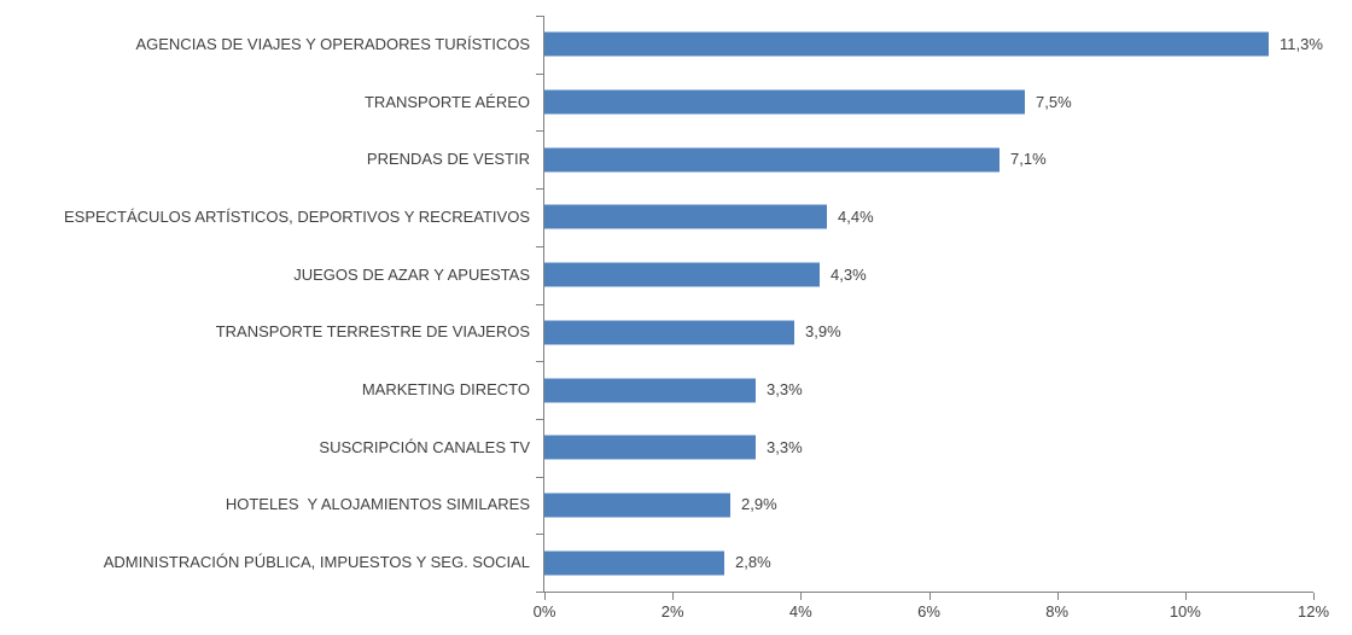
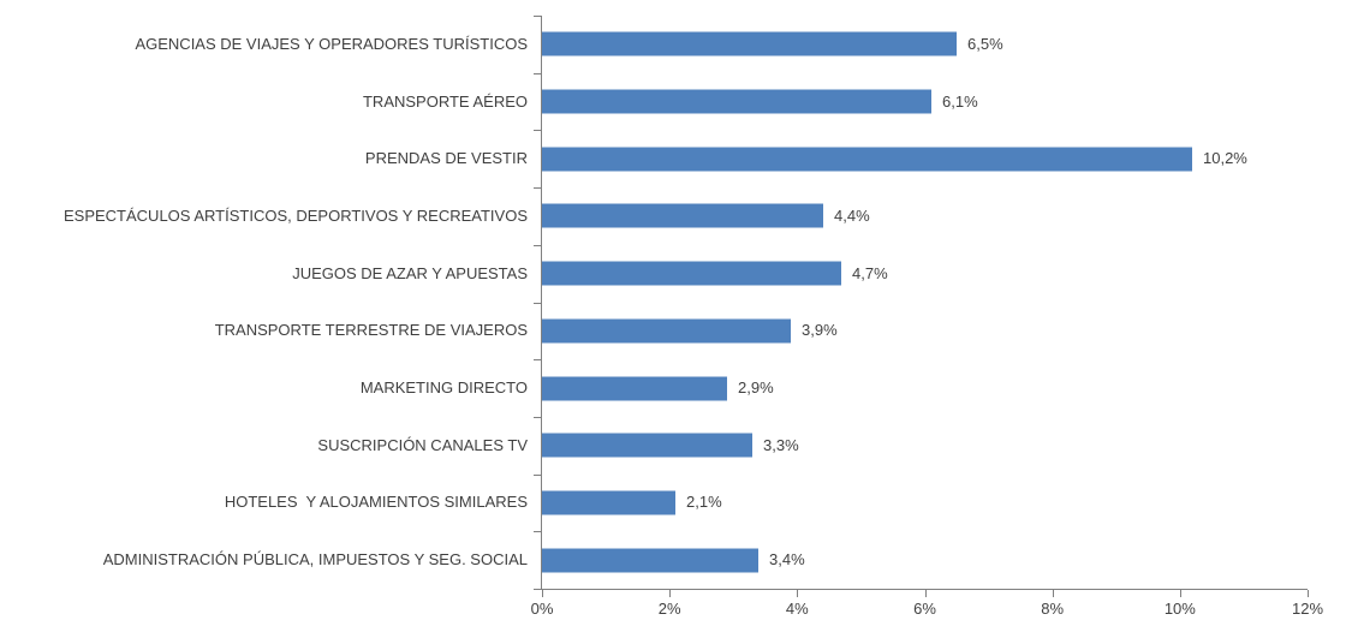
AGENCIAS DE VIAJES Y OPERADORES TURÍSTICOS: 11,3% -> 6,5%
TRANSPORTE AÉREO: 7,5% -> 6,1%
PRENDAS DE VESTIR: 7,1% -> 10,2%
JUEGOS DE AZAR Y APUESTAS: 4,3% -> 4,7%
MARKETING DIRECTO: 3,3% -> 2,9%
HOTELES Y ALOJAMIENTOS SIMILARES: 2,9% -> 2,1%
ADMINISTRACIÓN PÚBLICA, IMPUESTOS Y SEG. SOCIAL: 2,8% -> 3,4%
